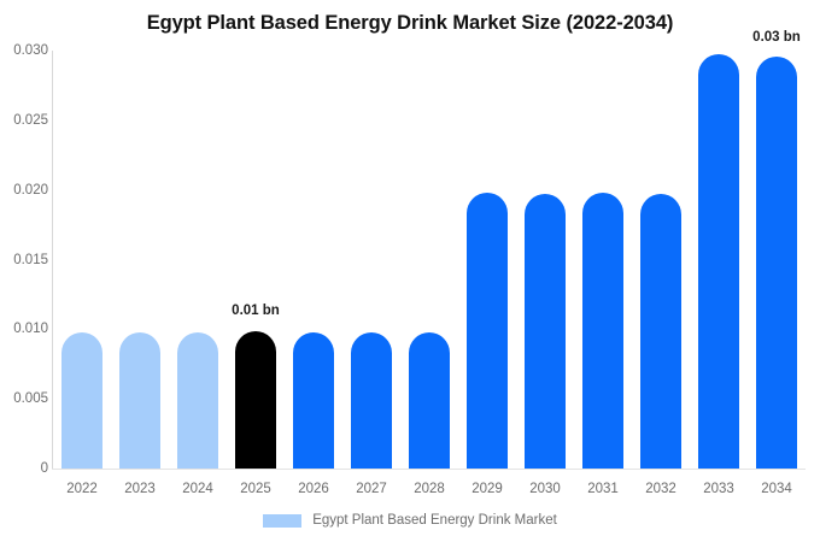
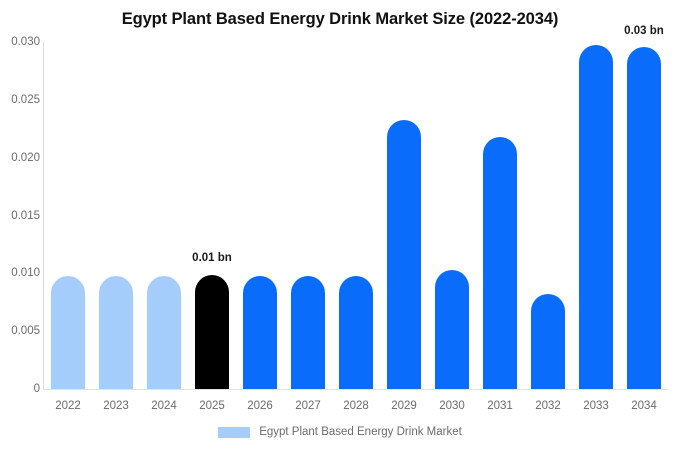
2029: 0.0198 -> 0.0233
2030: 0.0197 -> 0.0103
2031: 0.0198 -> 0.0218
2032: 0.0197 -> 0.0082
